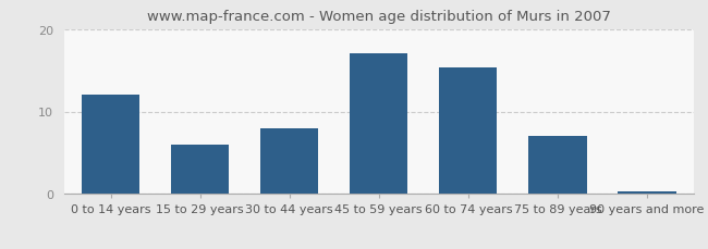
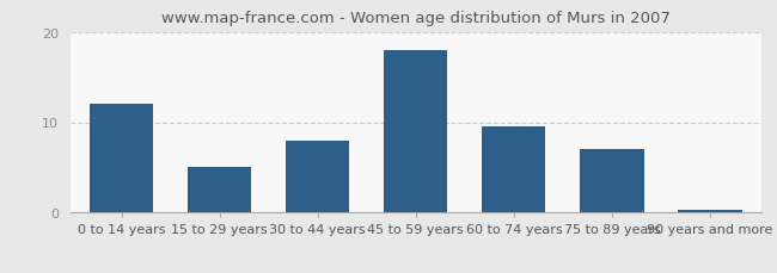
15 to 29 years: 6.0 -> 5.0
45 to 59 years: 17.0 -> 18.0
60 to 74 years: 15.4 -> 9.5
